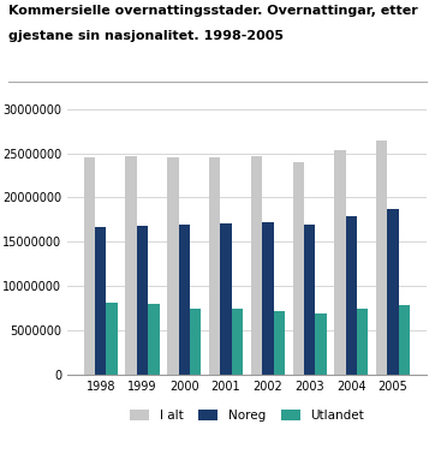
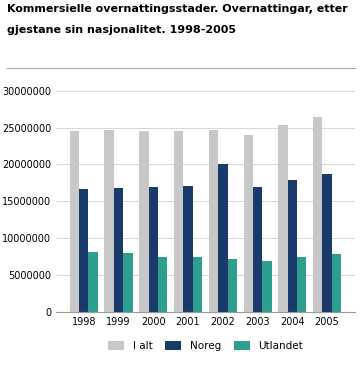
Noreg/2002: 17200000 -> 20000000
